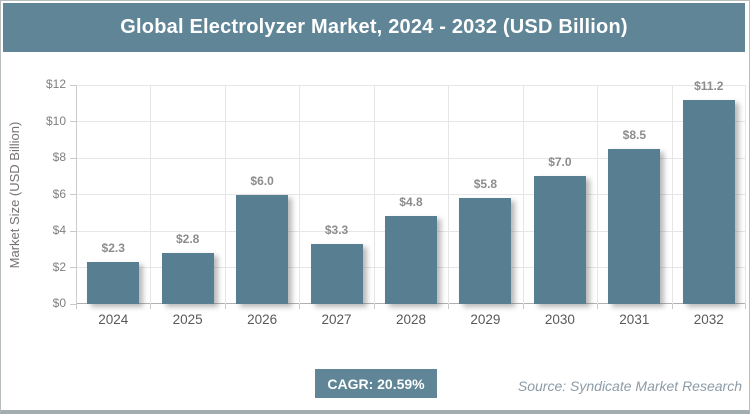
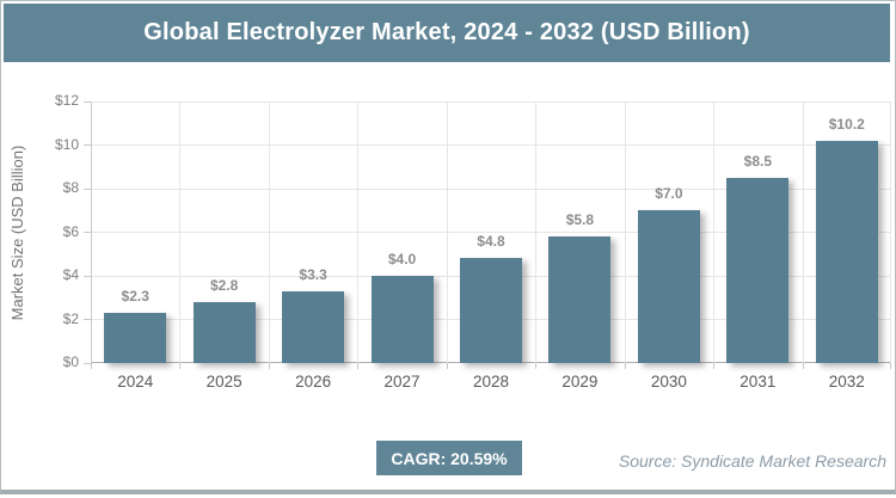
2026: $6.0 -> $3.3
2027: $3.3 -> $4.0
2032: $11.2 -> $10.2
